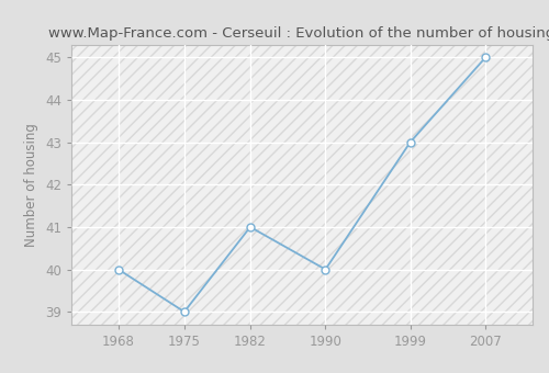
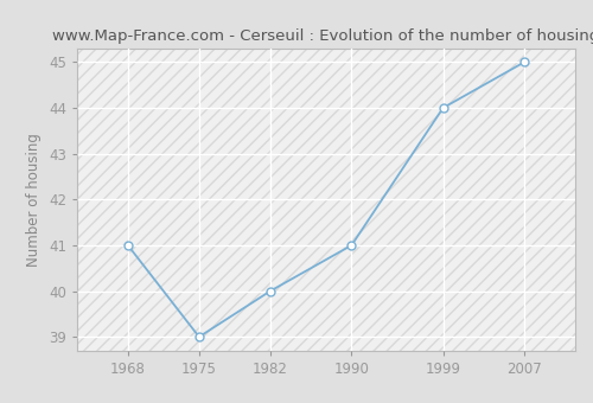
1968: 40 -> 41
1982: 41 -> 40
1990: 40 -> 41
1999: 43 -> 44
